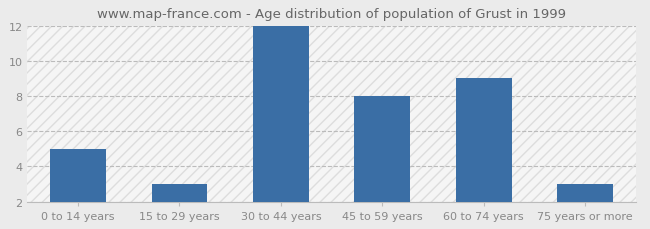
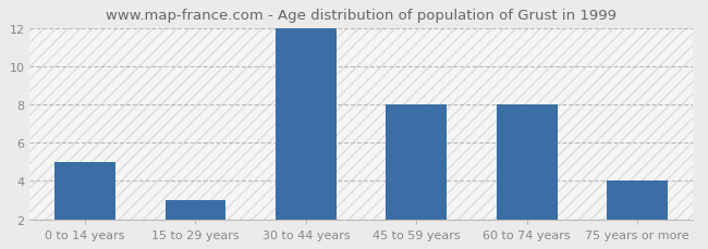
60 to 74 years: 9 -> 8
75 years or more: 3 -> 4
